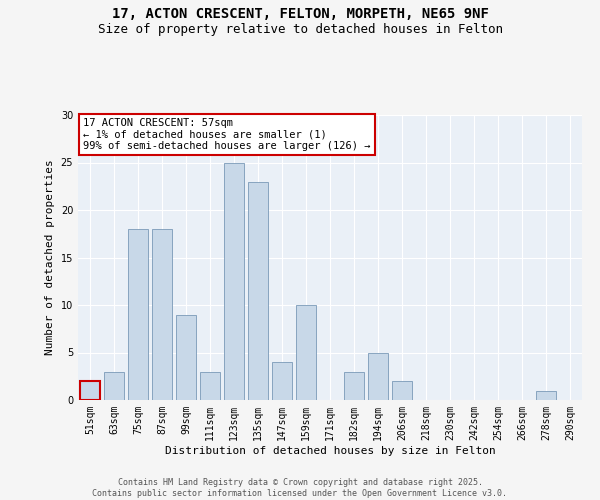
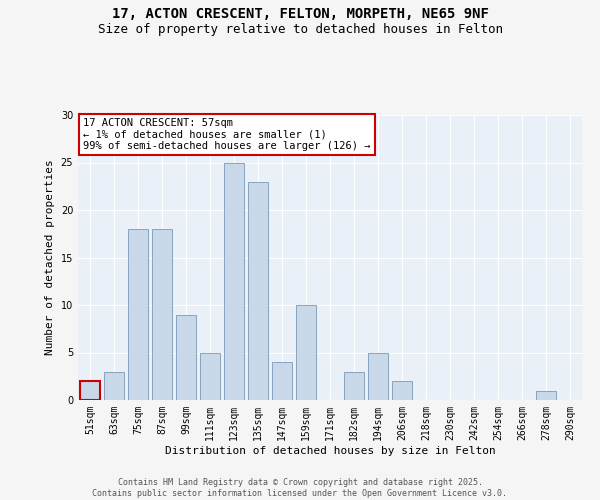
111sqm: 3 -> 5
